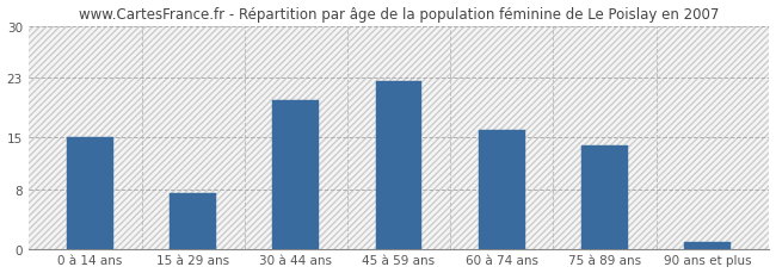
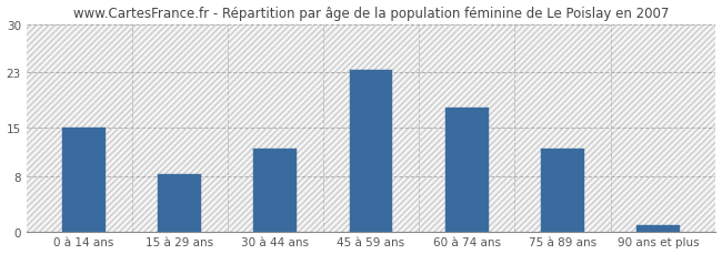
15 à 29 ans: 7.5 -> 8.4
30 à 44 ans: 20.0 -> 12.0
45 à 59 ans: 22.5 -> 23.4
60 à 74 ans: 16.0 -> 18.0
75 à 89 ans: 14.0 -> 12.0
